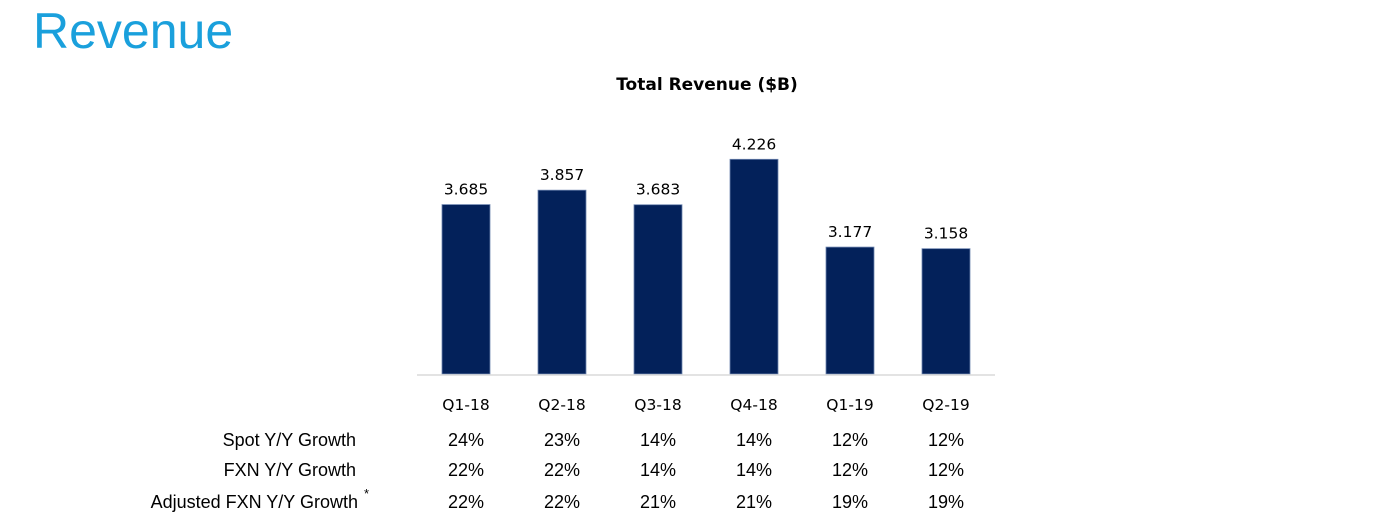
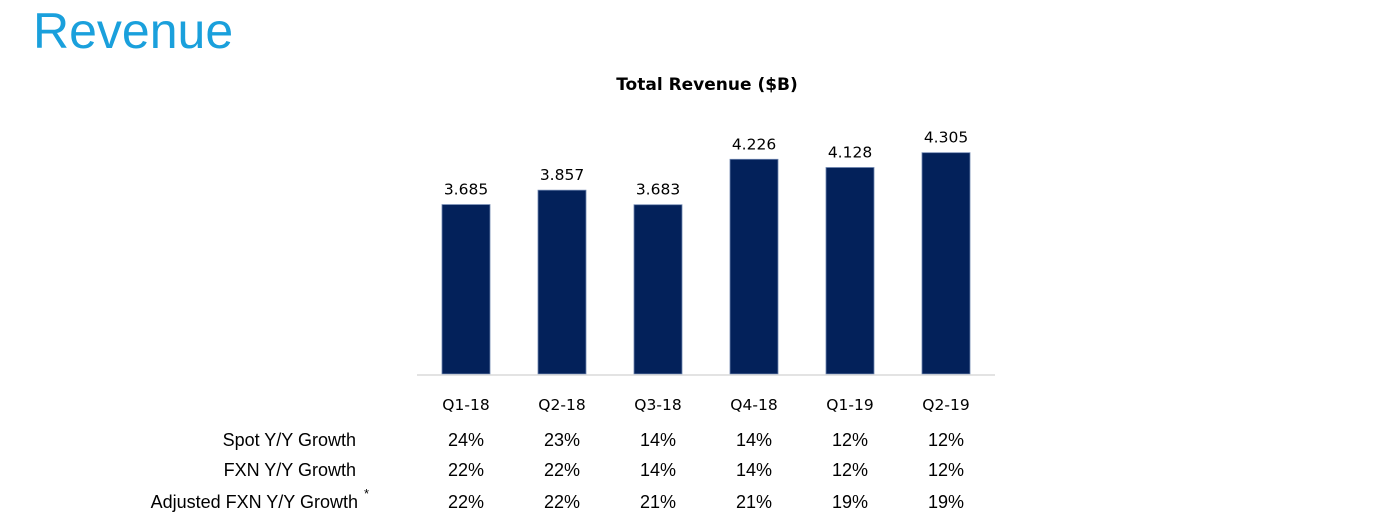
Q1-19: 3.177 -> 4.128
Q2-19: 3.158 -> 4.305
